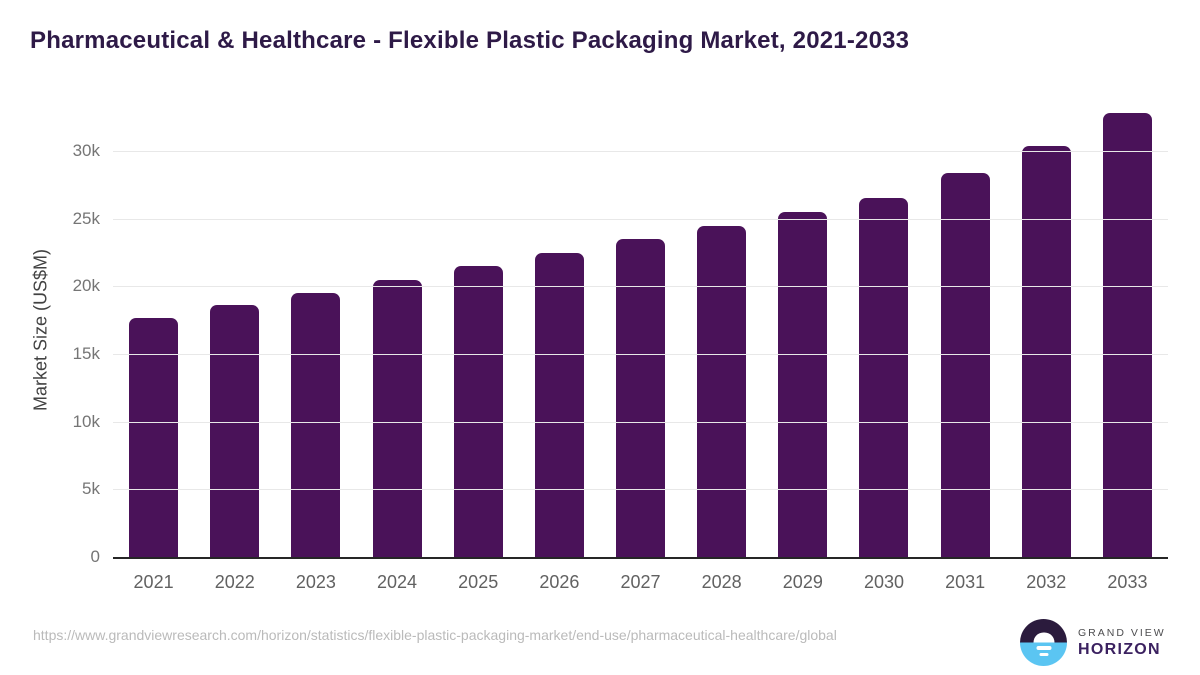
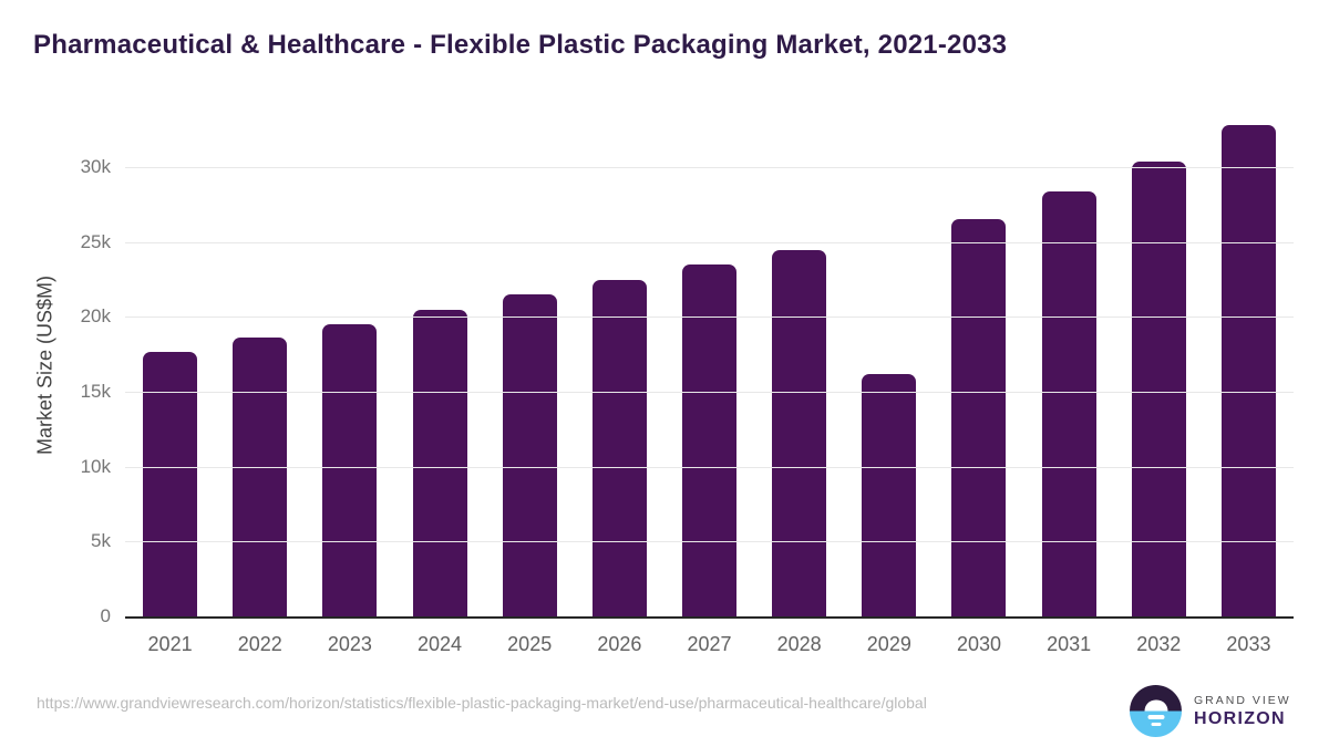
2029: 25.5k -> 16.2k
